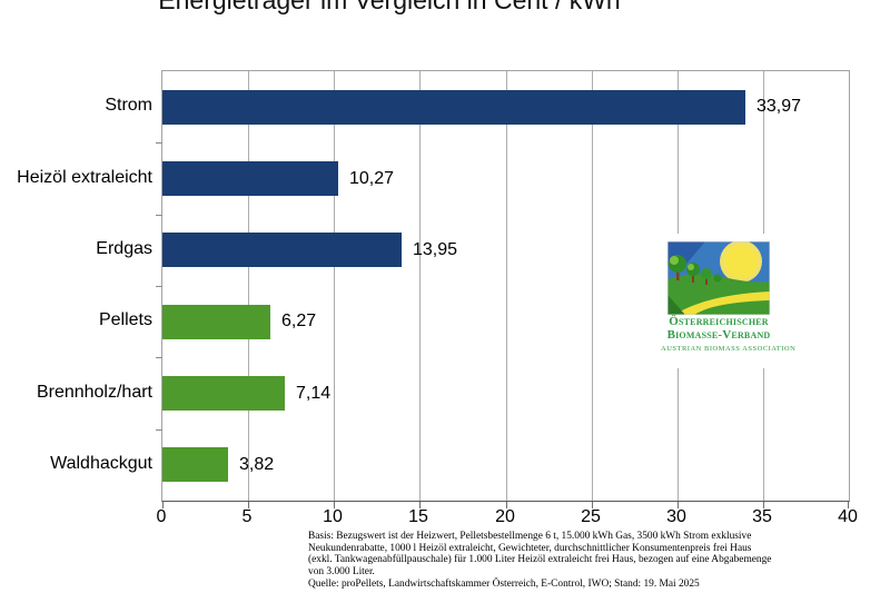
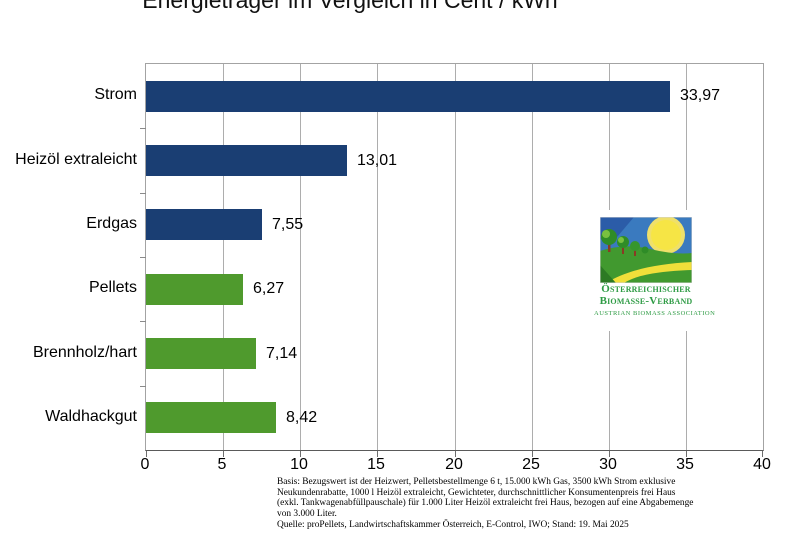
Heizöl extraleicht: 10,27 -> 13,01
Erdgas: 13,95 -> 7,55
Waldhackgut: 3,82 -> 8,42
